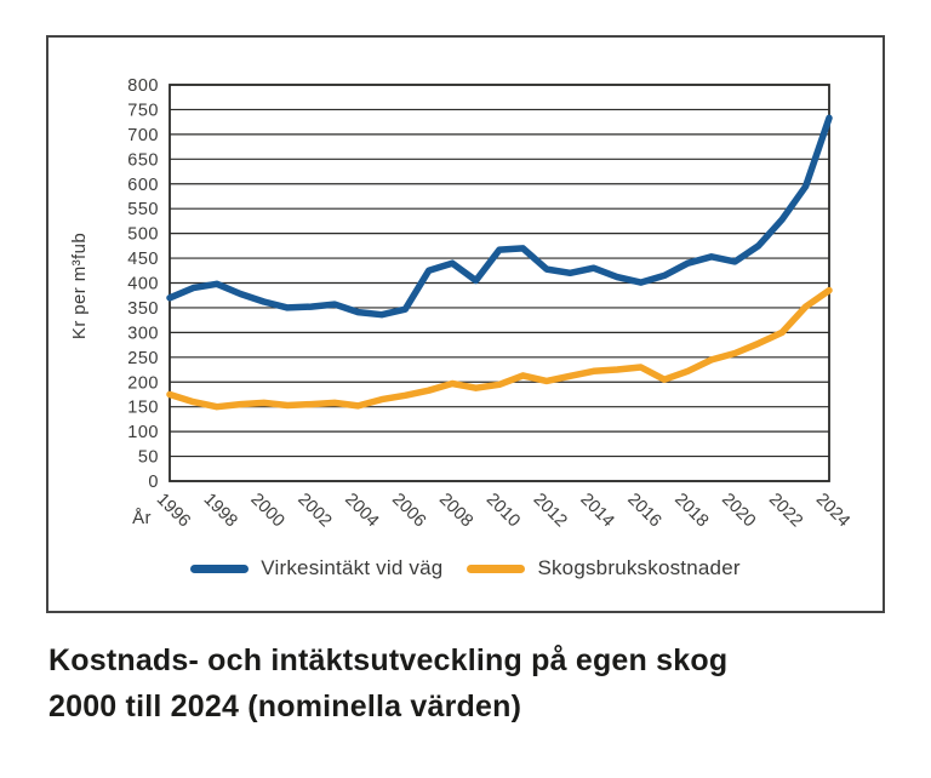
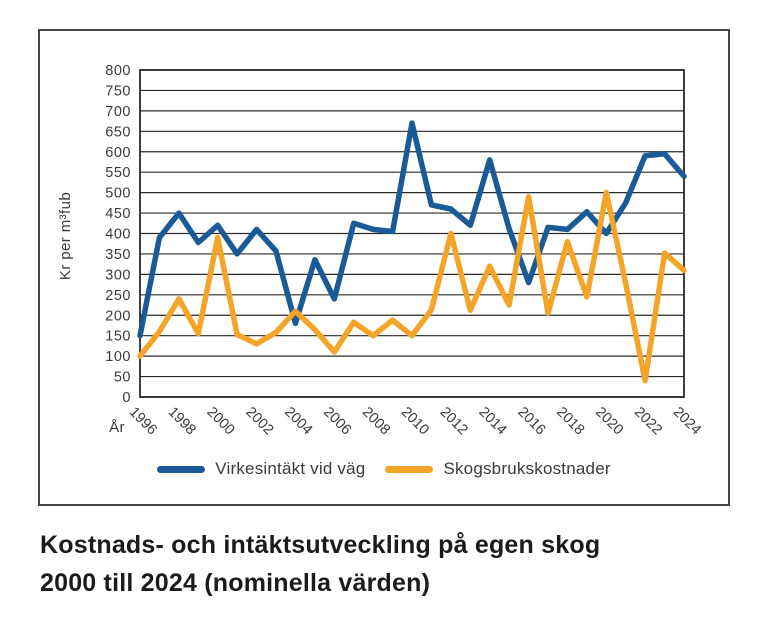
Virkesintäkt vid väg/1996: 370 -> 150
Skogsbrukskostnader/1996: 180 -> 100
Virkesintäkt vid väg/1998: 400 -> 450
Skogsbrukskostnader/1998: 150 -> 240
Virkesintäkt vid väg/2000: 360 -> 420
Skogsbrukskostnader/2000: 160 -> 390
Virkesintäkt vid väg/2002: 350 -> 410
Skogsbrukskostnader/2002: 160 -> 130
Virkesintäkt vid väg/2004: 340 -> 180
Skogsbrukskostnader/2004: 150 -> 210
Virkesintäkt vid väg/2006: 350 -> 240
Skogsbrukskostnader/2006: 170 -> 110
Virkesintäkt vid väg/2008: 440 -> 410
Skogsbrukskostnader/2008: 200 -> 150
Virkesintäkt vid väg/2010: 470 -> 670
Skogsbrukskostnader/2010: 200 -> 150
Virkesintäkt vid väg/2012: 430 -> 460
Skogsbrukskostnader/2012: 200 -> 400
Virkesintäkt vid väg/2014: 430 -> 580
Skogsbrukskostnader/2014: 220 -> 320
Virkesintäkt vid väg/2016: 400 -> 280
Skogsbrukskostnader/2016: 230 -> 490
Virkesintäkt vid väg/2018: 440 -> 410
Skogsbrukskostnader/2018: 220 -> 380
Virkesintäkt vid väg/2020: 440 -> 400
Skogsbrukskostnader/2020: 260 -> 500
Virkesintäkt vid väg/2022: 530 -> 590
Skogsbrukskostnader/2022: 300 -> 40
Virkesintäkt vid väg/2024: 730 -> 540
Skogsbrukskostnader/2024: 380 -> 310
